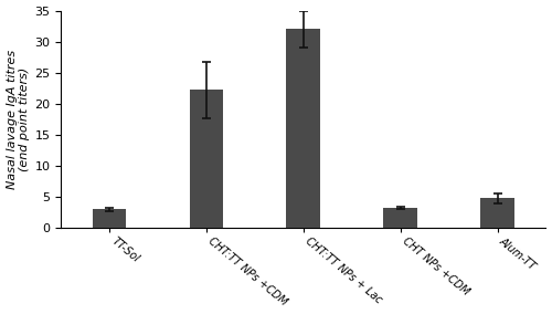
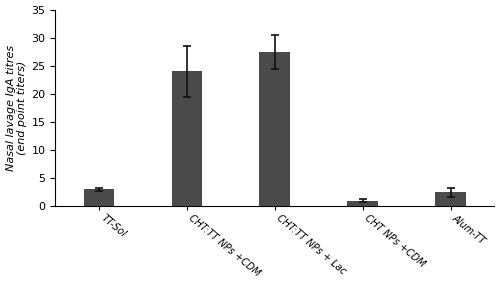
CHT:TT NPs +CDM: 22.2 -> 24.0
CHT:TT NPs + Lac: 32.0 -> 27.5
CHT NPs +CDM: 3.2 -> 1.0
Alum-TT: 4.8 -> 2.5
